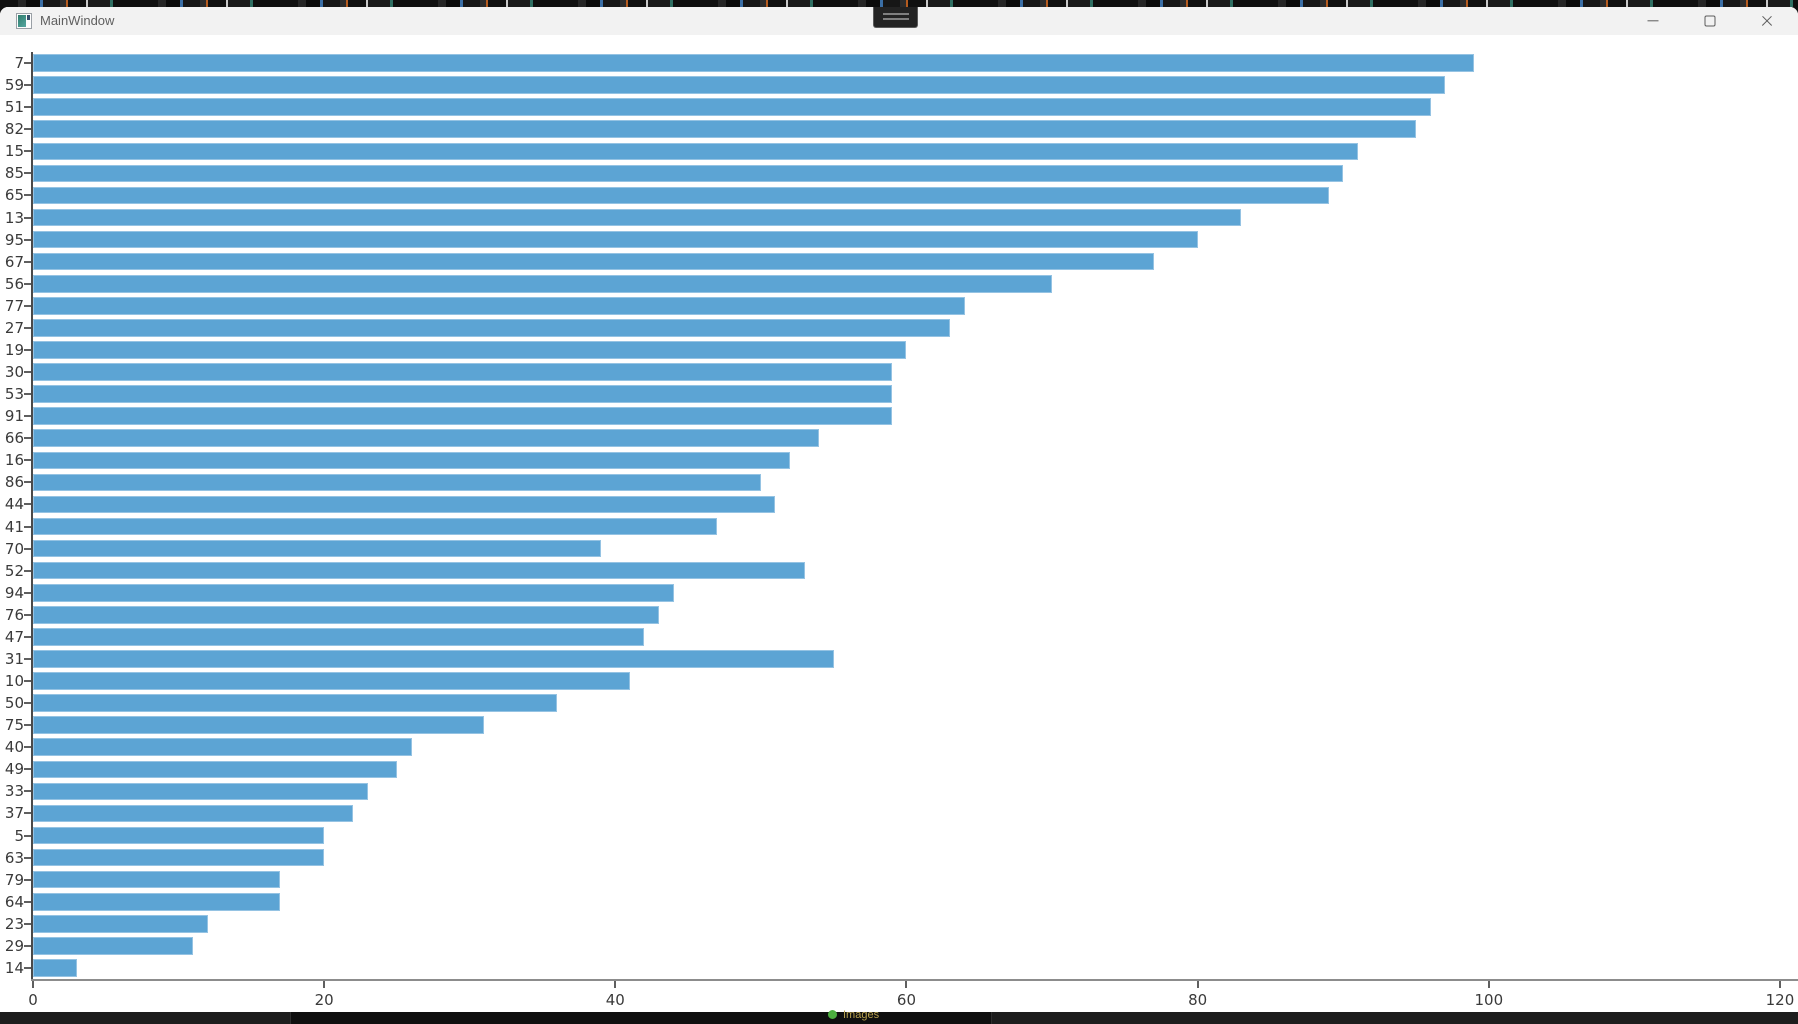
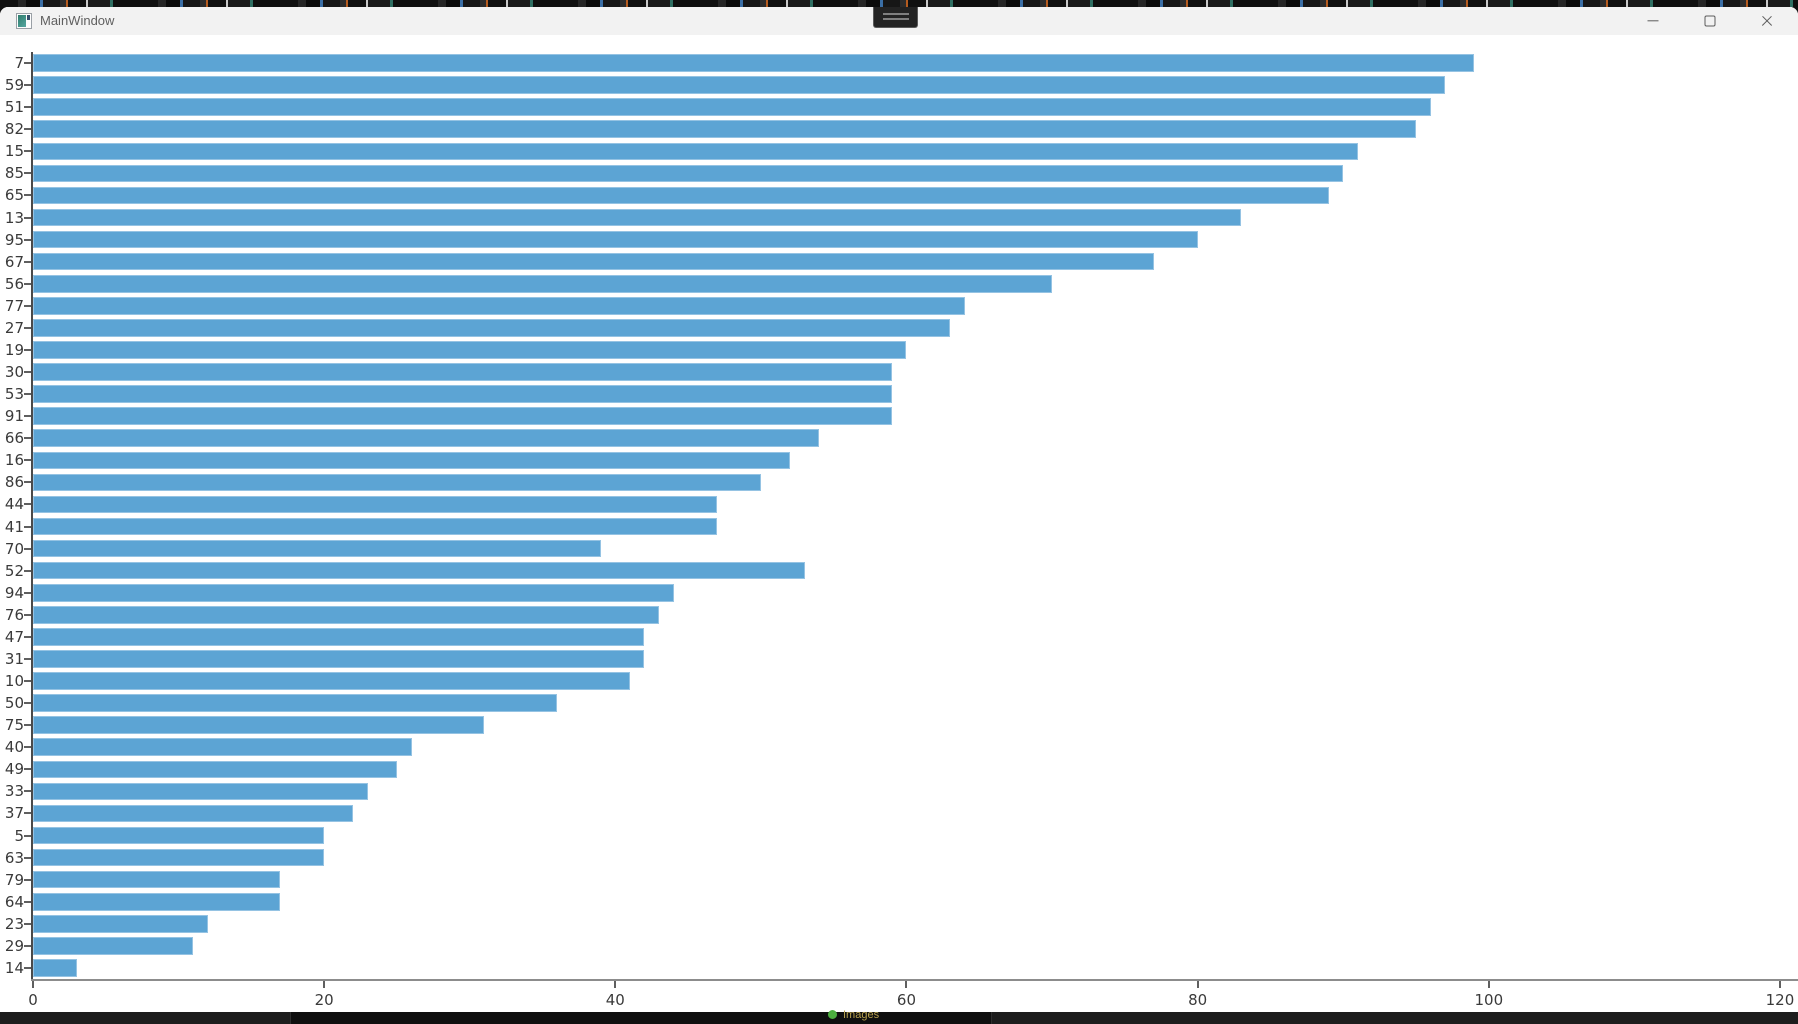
44: 51 -> 47
31: 55 -> 42
